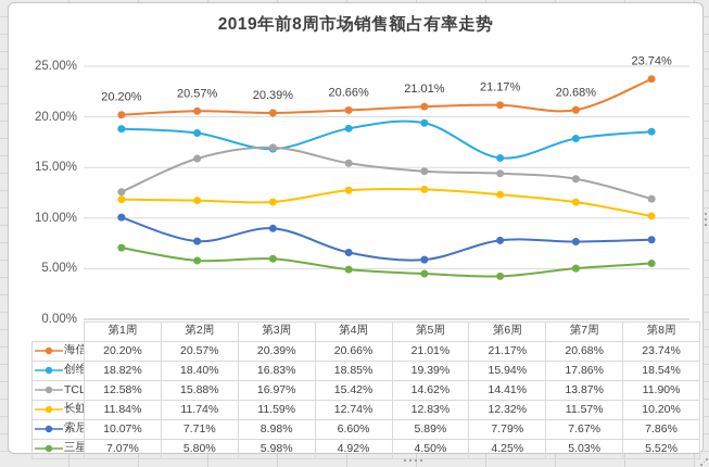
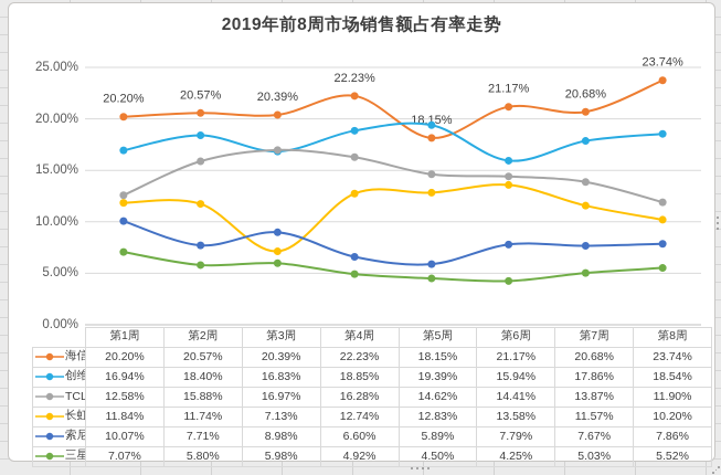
创维/第1周: 18.82% -> 16.94%
长虹/第3周: 11.59% -> 7.13%
海信/第4周: 20.66% -> 22.23%
TCL/第4周: 15.42% -> 16.28%
海信/第5周: 21.01% -> 18.15%
长虹/第6周: 12.32% -> 13.58%
